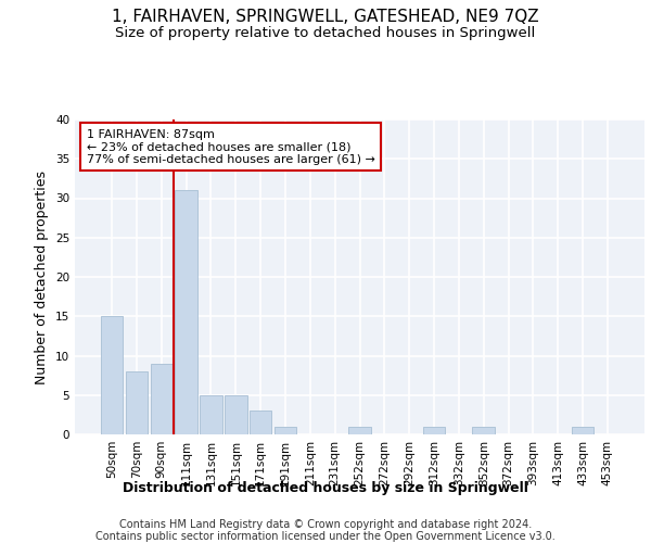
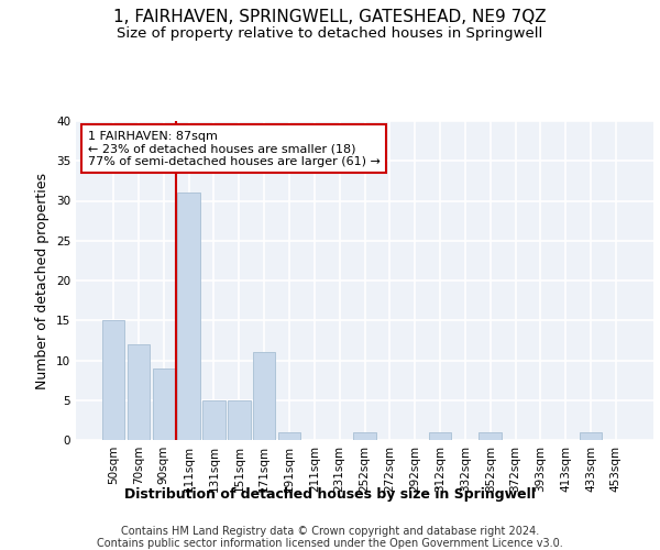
70sqm: 8 -> 12
171sqm: 3 -> 11
